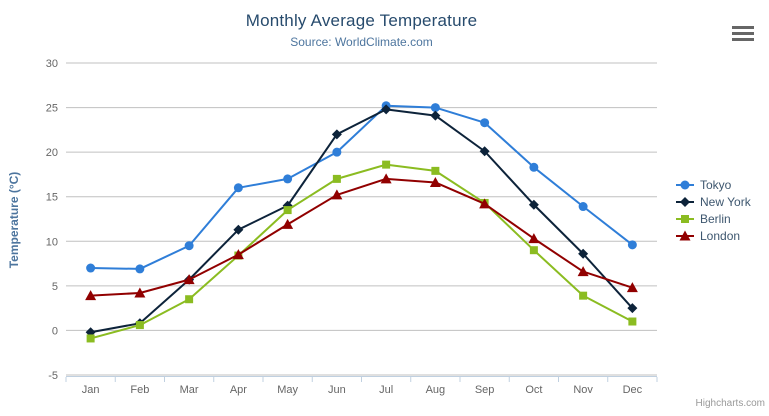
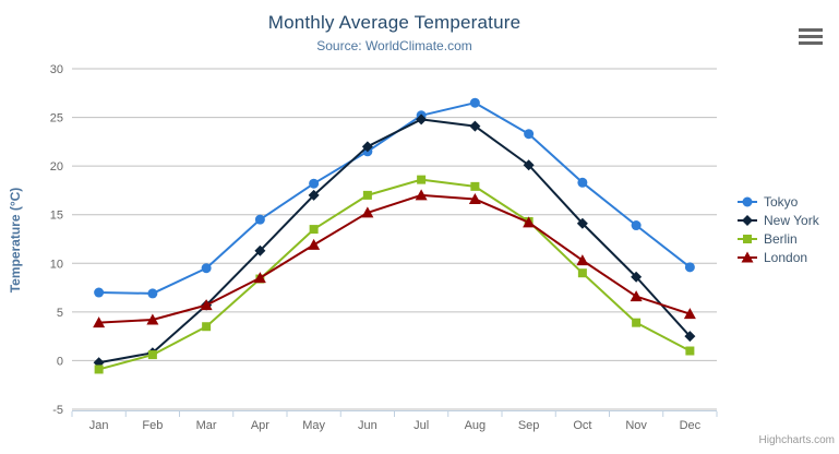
Tokyo/Apr: 16 -> 14
Tokyo/May: 17 -> 18
New York/May: 14 -> 17
Tokyo/Jun: 20 -> 22
Tokyo/Aug: 25 -> 26
